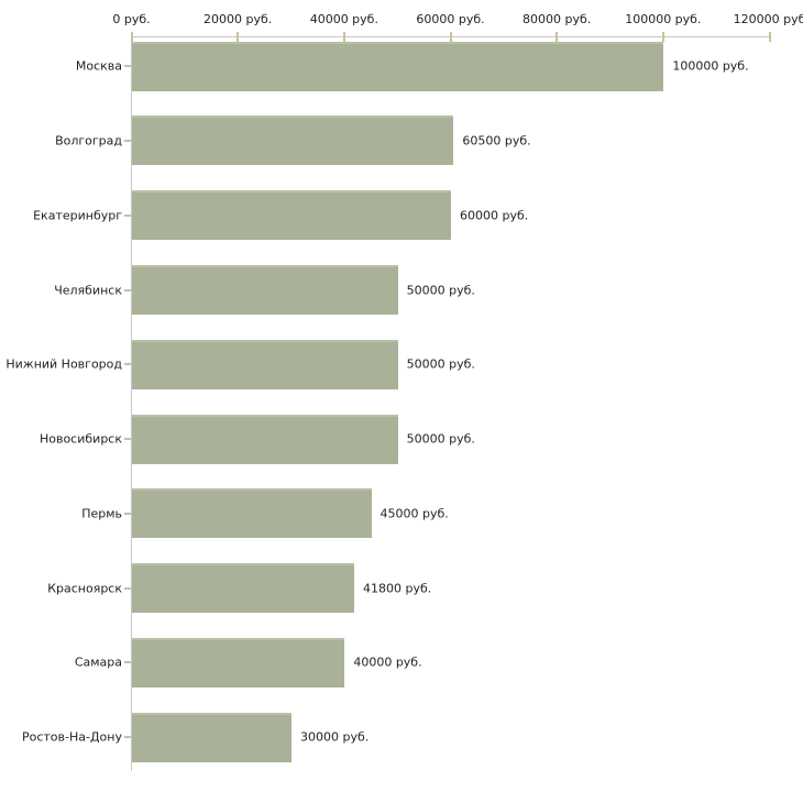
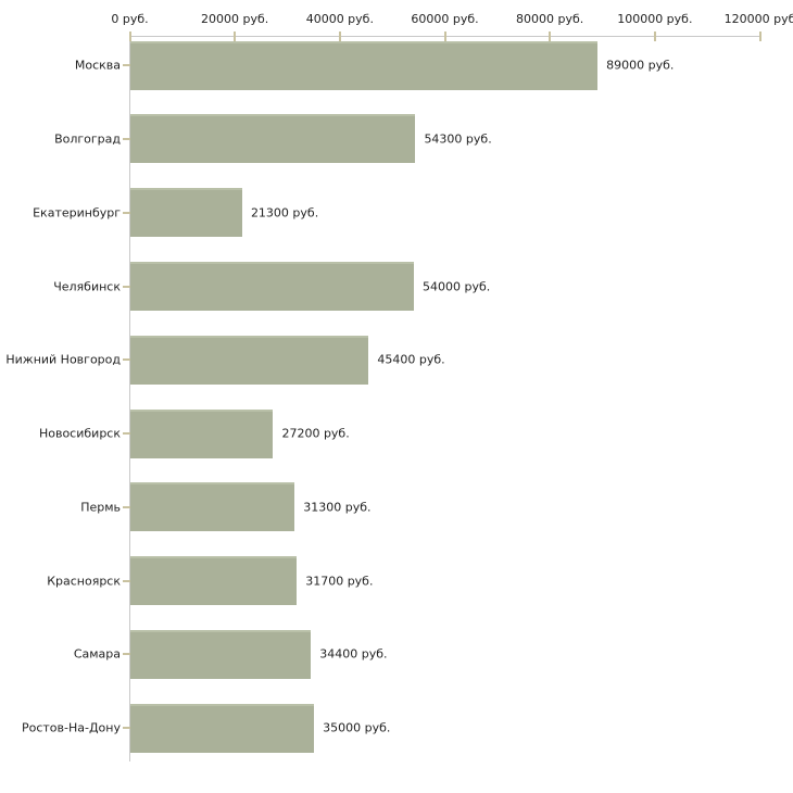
Москва: 100000 -> 89000
Волгоград: 60500 -> 54300
Екатеринбург: 60000 -> 21300
Челябинск: 50000 -> 54000
Нижний Новгород: 50000 -> 45400
Новосибирск: 50000 -> 27200
Пермь: 45000 -> 31300
Красноярск: 41800 -> 31700
Самара: 40000 -> 34400
Ростов-На-Дону: 30000 -> 35000
